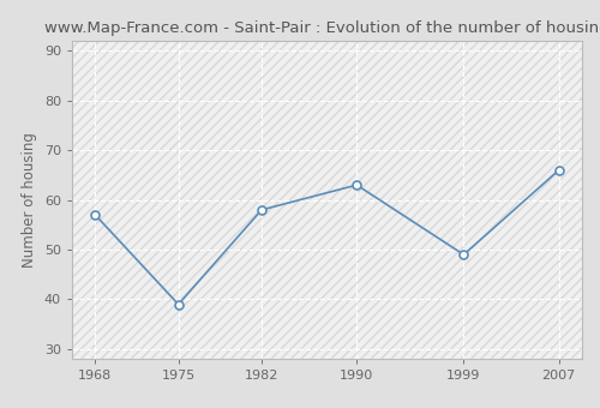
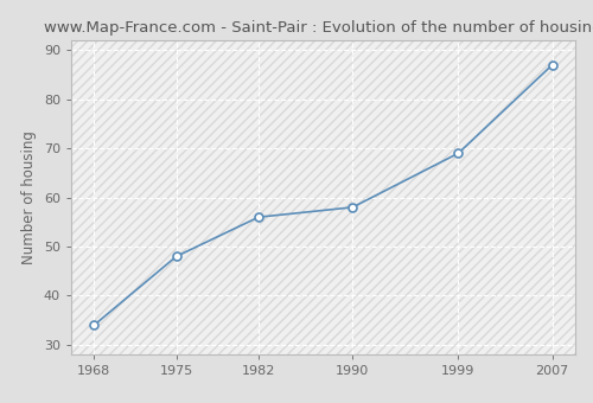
1968: 57 -> 34
1975: 39 -> 48
1982: 58 -> 56
1990: 63 -> 58
1999: 49 -> 69
2007: 66 -> 87
